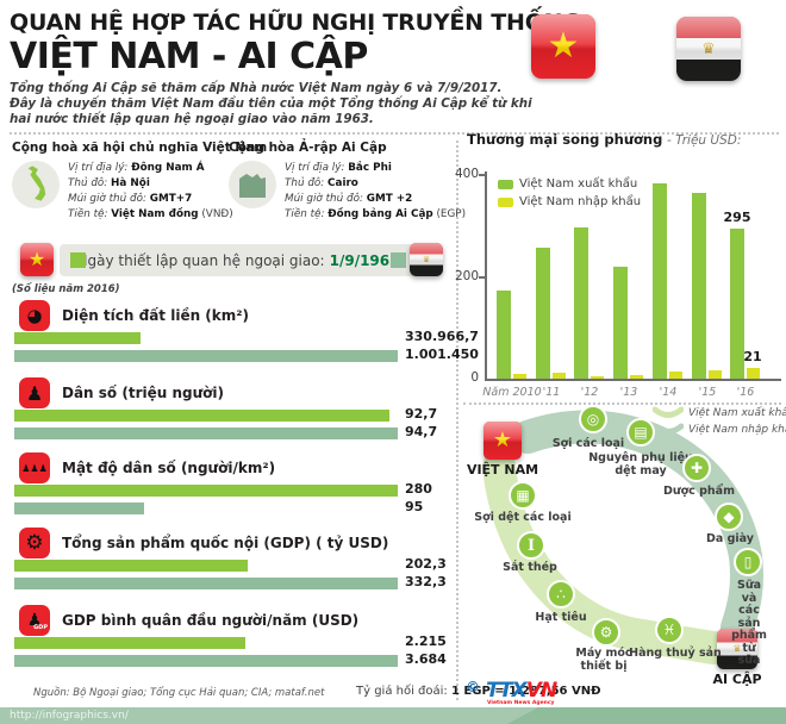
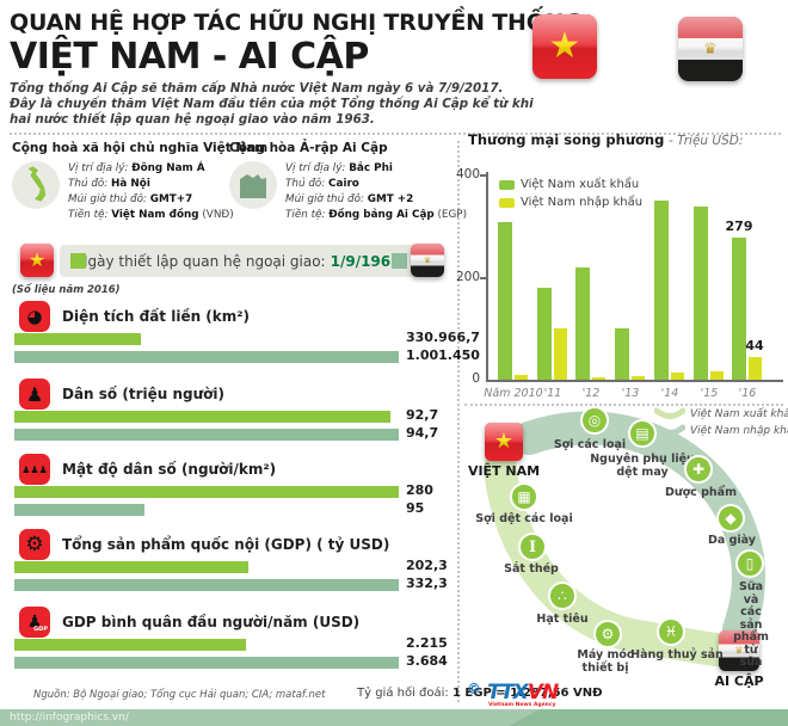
Việt Nam xuất khẩu/Năm 2010: 170 -> 310
Việt Nam xuất khẩu/'11: 260 -> 180
Việt Nam nhập khẩu/'11: 10 -> 100
Việt Nam xuất khẩu/'12: 300 -> 220
Việt Nam xuất khẩu/'13: 220 -> 100
Việt Nam xuất khẩu/'14: 380 -> 350
Việt Nam xuất khẩu/'15: 360 -> 340
Việt Nam xuất khẩu/'16: 295 -> 279
Việt Nam nhập khẩu/'16: 21 -> 44
